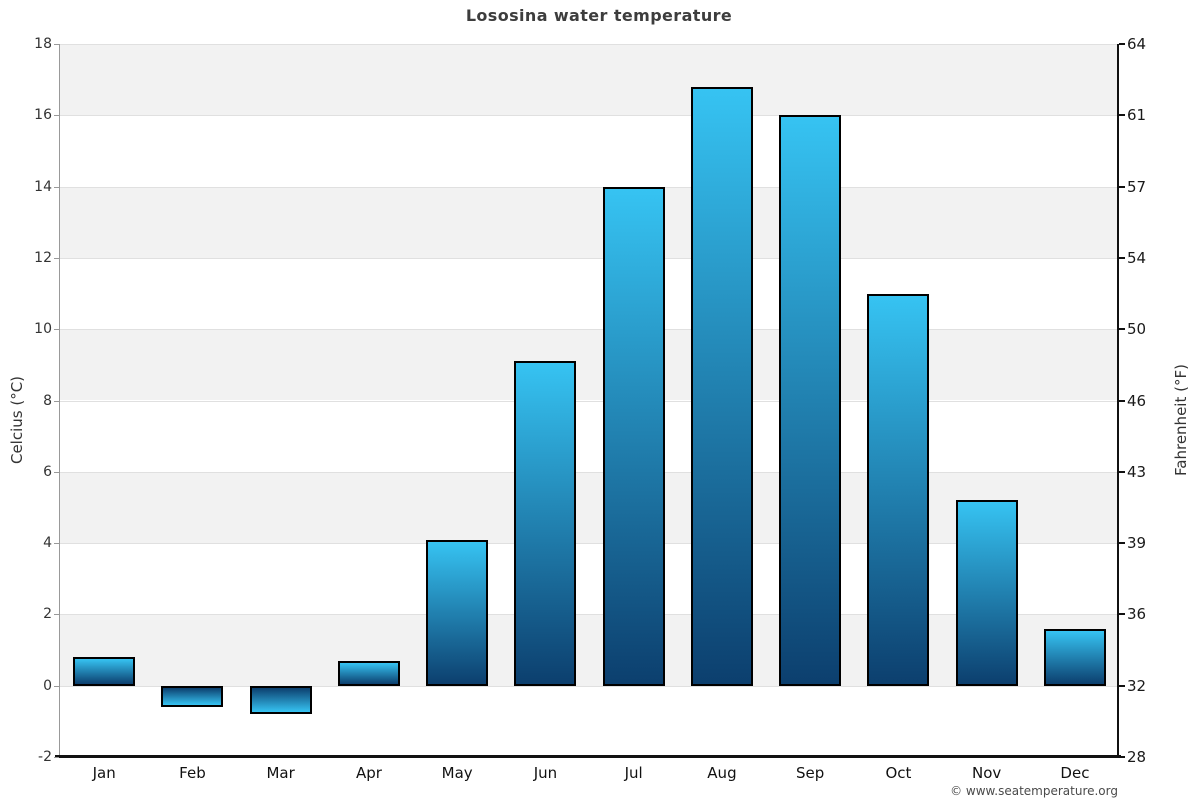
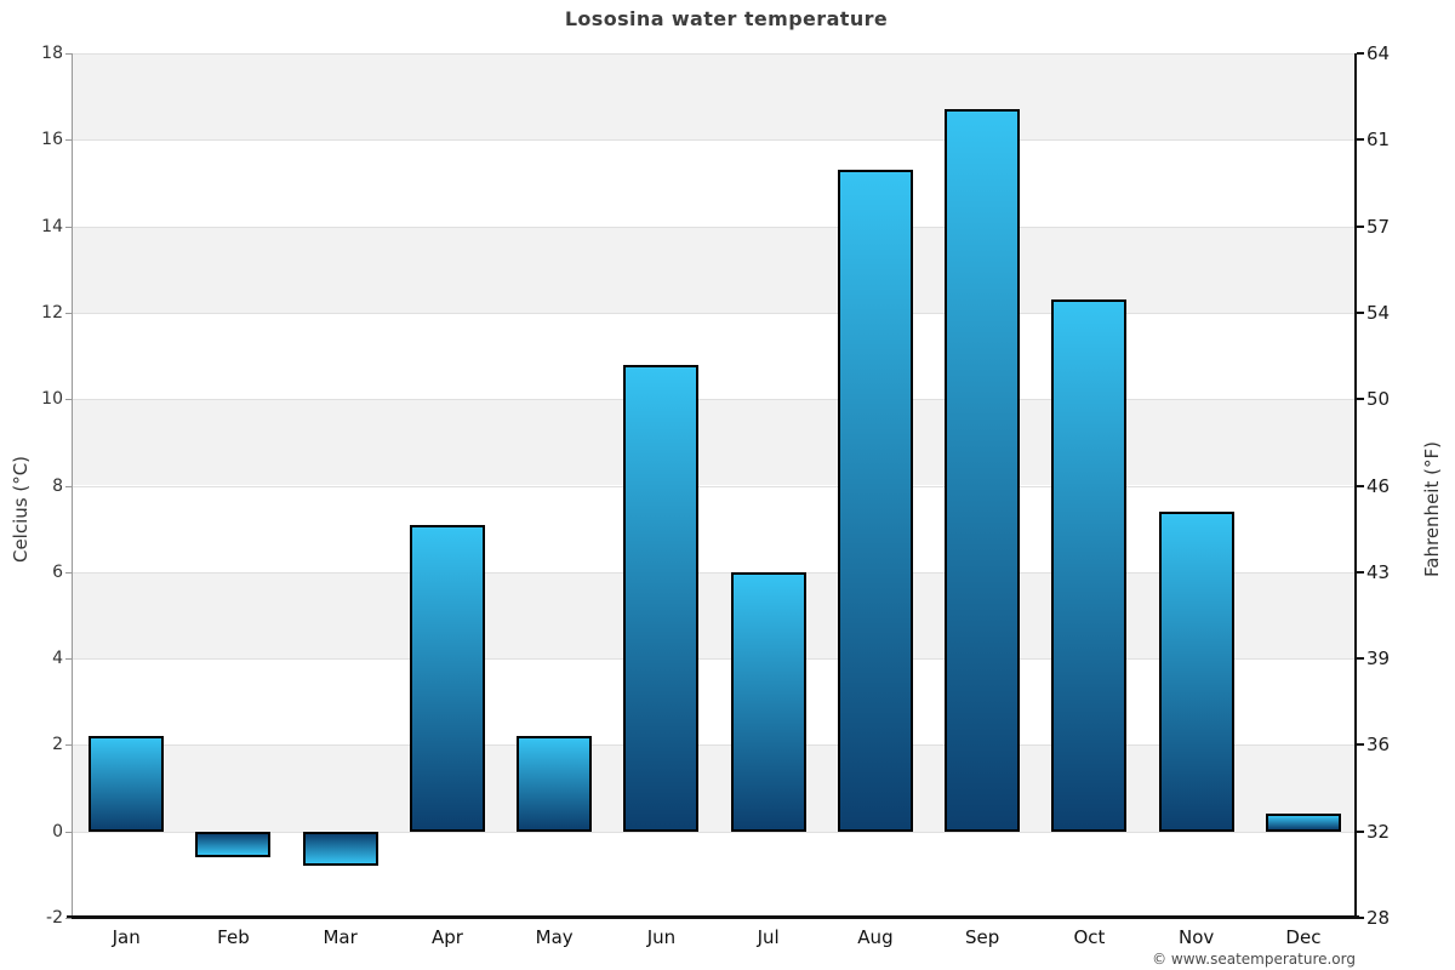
Jan: 0.8 -> 2.2
Apr: 0.7 -> 7.1
May: 4.1 -> 2.2
Jun: 9.1 -> 10.8
Jul: 14.0 -> 6.0
Aug: 16.8 -> 15.3
Sep: 16.0 -> 16.7
Oct: 11.0 -> 12.3
Nov: 5.2 -> 7.4
Dec: 1.6 -> 0.4
